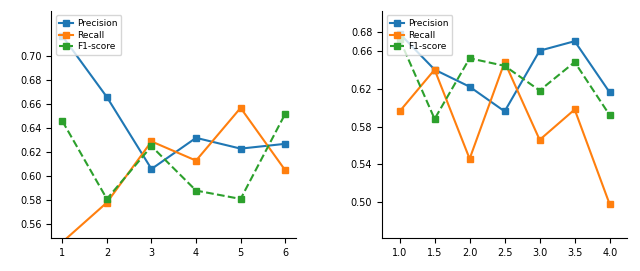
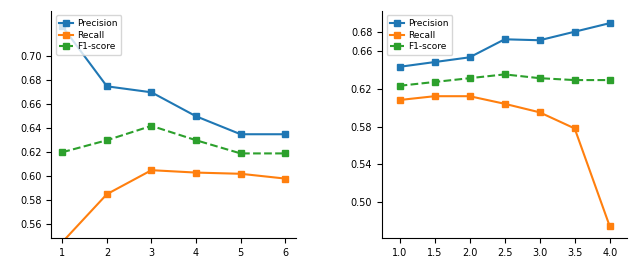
Precision/1: 0.717 -> 0.725
F1-score/1: 0.646 -> 0.620
Precision/2: 0.666 -> 0.675
Recall/2: 0.578 -> 0.585
F1-score/2: 0.581 -> 0.630
Precision/3: 0.606 -> 0.670
Recall/3: 0.629 -> 0.605
F1-score/3: 0.625 -> 0.642
Precision/4: 0.632 -> 0.650
Recall/4: 0.613 -> 0.603
F1-score/4: 0.588 -> 0.630
Precision/5: 0.623 -> 0.635
Recall/5: 0.657 -> 0.602
F1-score/5: 0.581 -> 0.619
Precision/6: 0.627 -> 0.635
Recall/6: 0.605 -> 0.598
F1-score/6: 0.652 -> 0.619
Precision/1.0: 0.678 -> 0.643
Recall/1.0: 0.596 -> 0.608
F1-score/1.0: 0.672 -> 0.623
Precision/1.5: 0.640 -> 0.648
Recall/1.5: 0.640 -> 0.612
F1-score/1.5: 0.588 -> 0.627
Precision/2.0: 0.622 -> 0.653
Recall/2.0: 0.546 -> 0.612
F1-score/2.0: 0.652 -> 0.631
Precision/2.5: 0.596 -> 0.672
Recall/2.5: 0.648 -> 0.604
F1-score/2.5: 0.644 -> 0.635
Precision/3.0: 0.660 -> 0.671
Recall/3.0: 0.566 -> 0.595
F1-score/3.0: 0.618 -> 0.631
Precision/3.5: 0.670 -> 0.680
Recall/3.5: 0.598 -> 0.578
F1-score/3.5: 0.648 -> 0.629
Precision/4.0: 0.616 -> 0.689
Recall/4.0: 0.498 -> 0.475
F1-score/4.0: 0.592 -> 0.629
